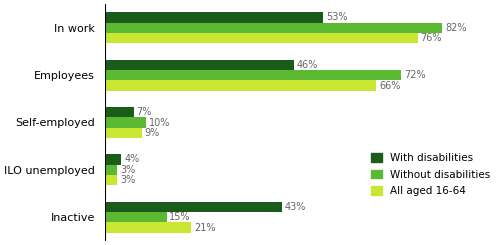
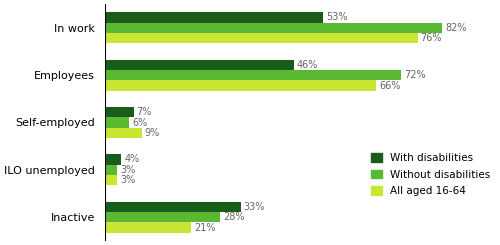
Without disabilities/Self-employed: 10% -> 6%
With disabilities/Inactive: 43% -> 33%
Without disabilities/Inactive: 15% -> 28%
